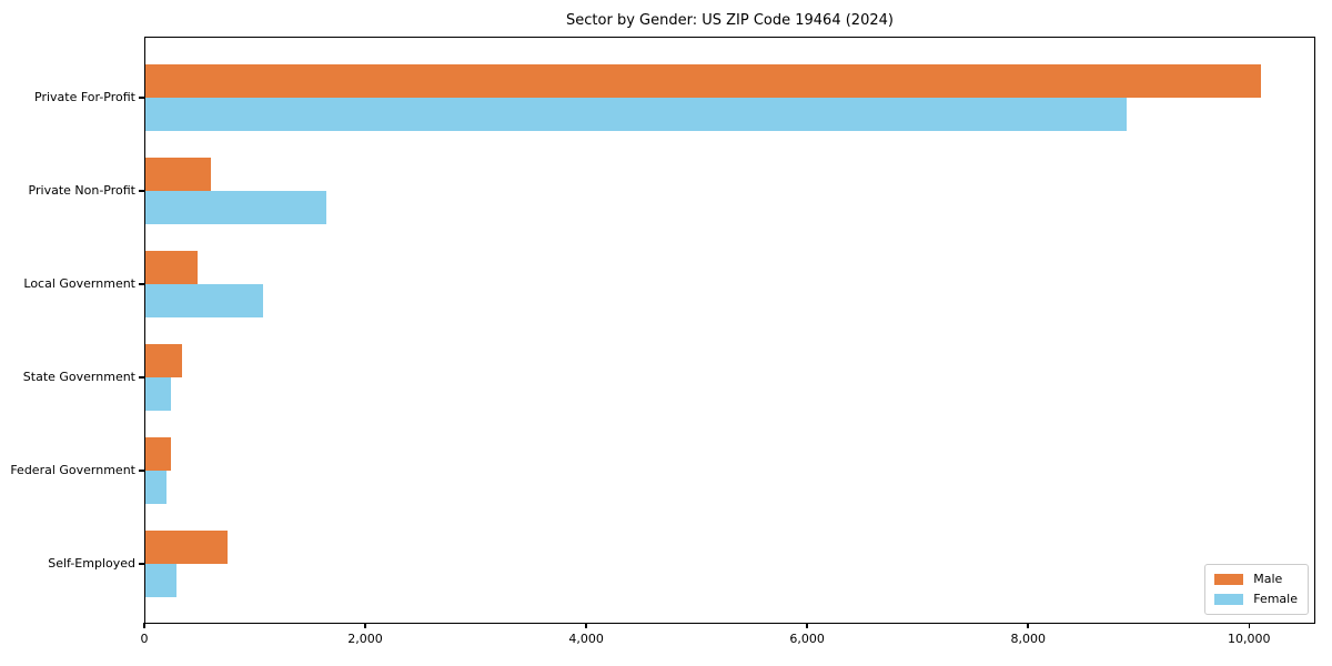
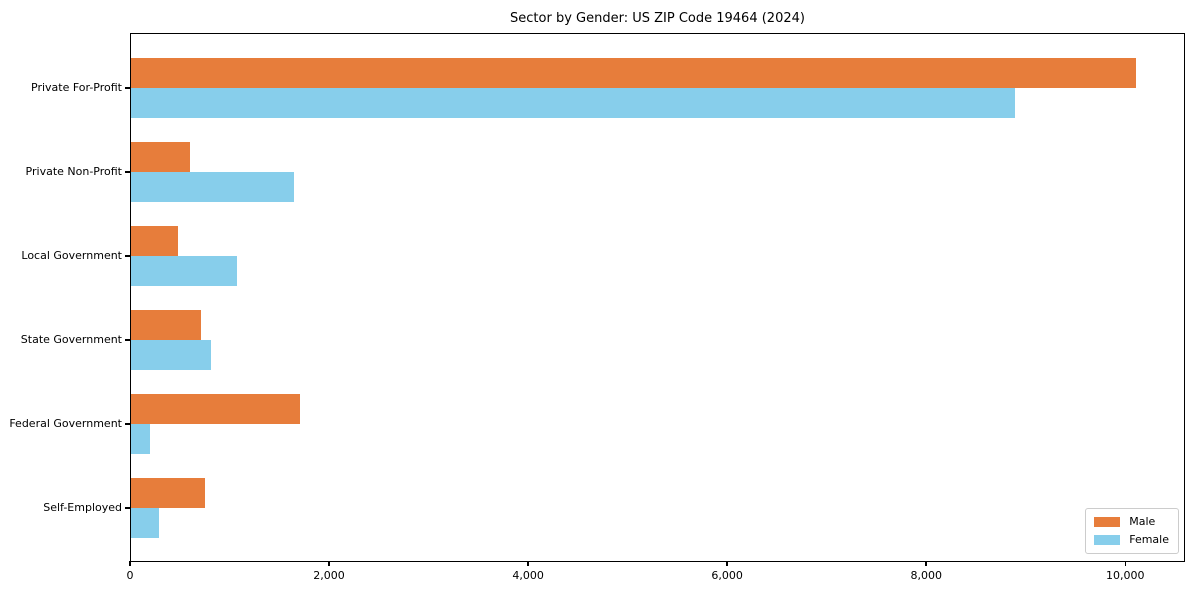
Male/State Government: 300 -> 700
Female/State Government: 200 -> 800
Male/Federal Government: 200 -> 1700
